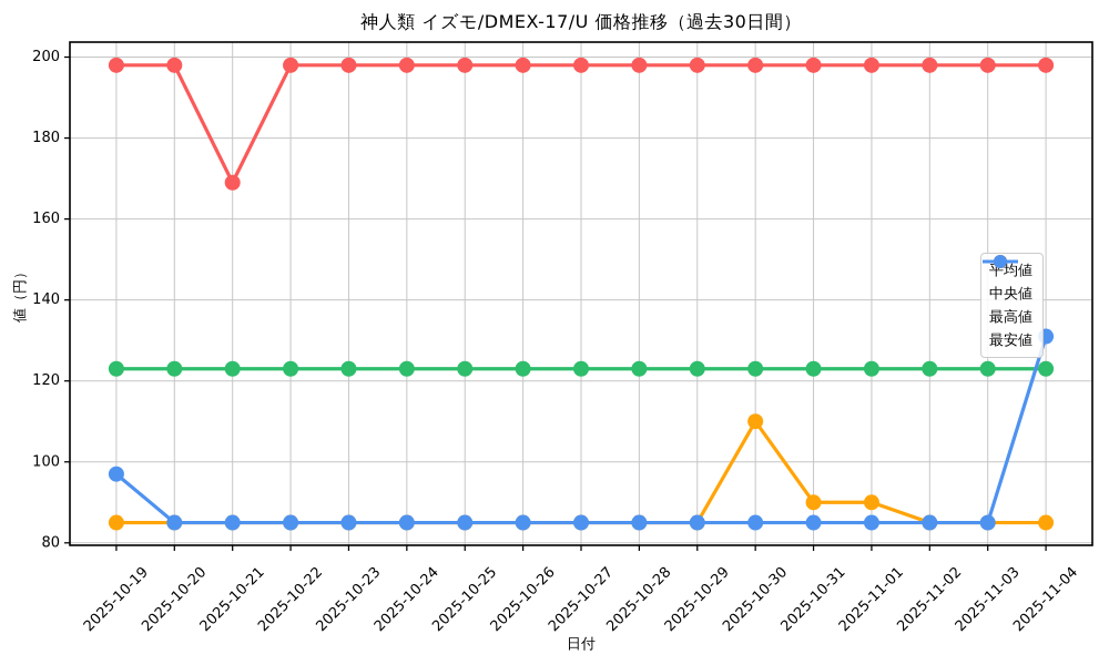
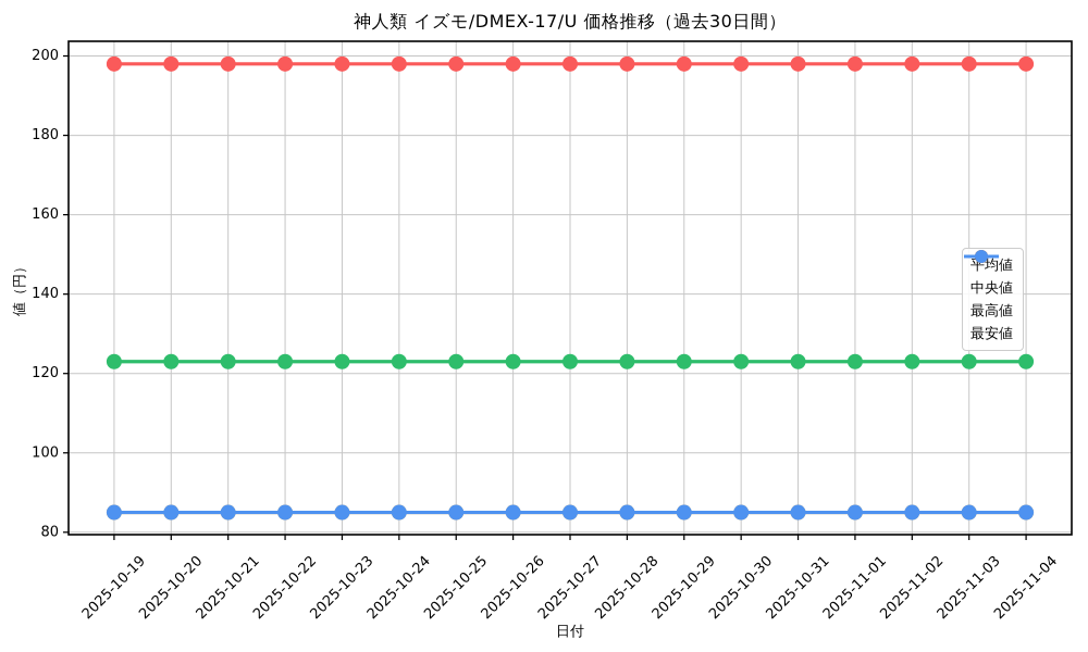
最安値/2025-10-19: 97 -> 85
最高値/2025-10-21: 169 -> 198
中央値/2025-10-30: 110 -> 85
中央値/2025-10-31: 90 -> 85
中央値/2025-11-01: 90 -> 85
最安値/2025-11-04: 131 -> 85
